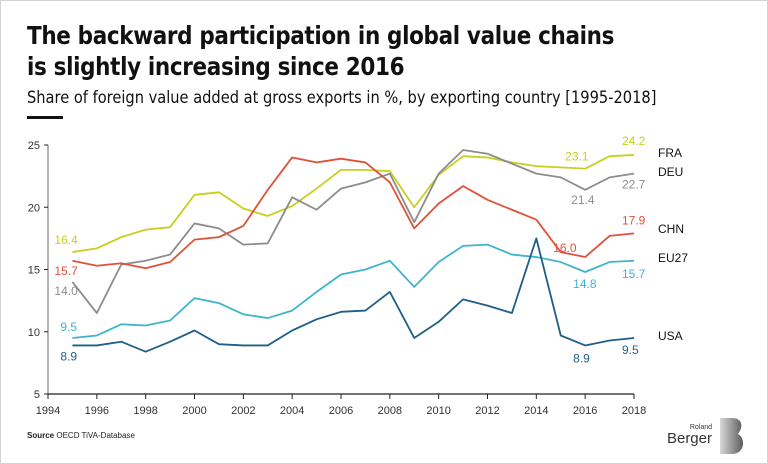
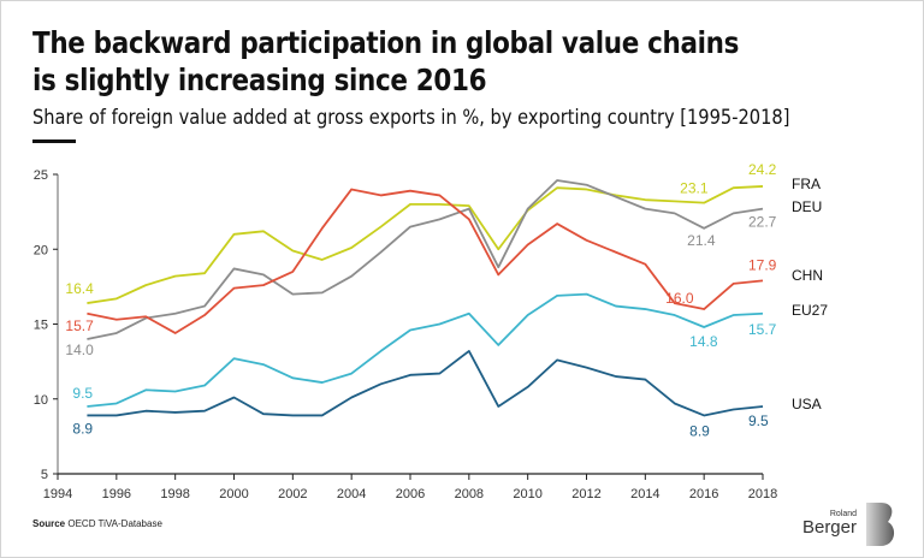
DEU/1996: 11.5 -> 14.4
CHN/1998: 15.1 -> 14.4
USA/1998: 8.4 -> 9.1
DEU/2004: 20.8 -> 18.2
USA/2014: 17.5 -> 11.3
